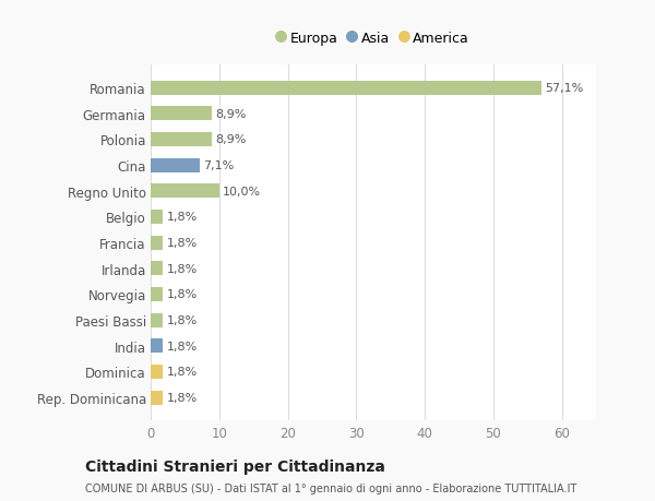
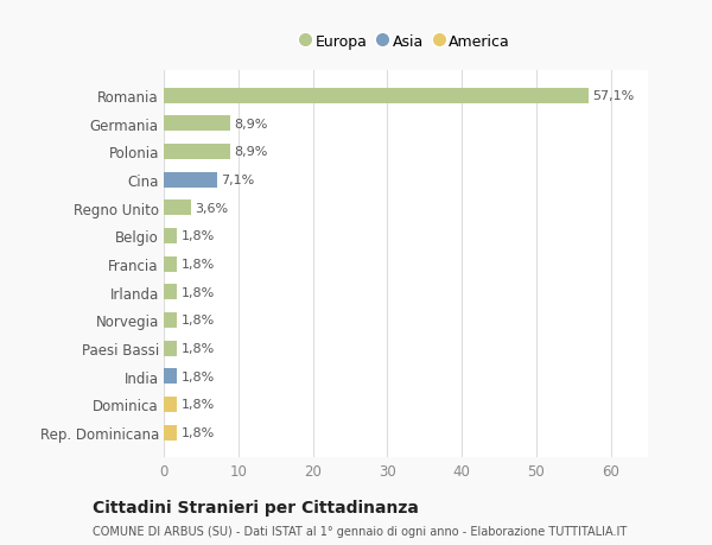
Regno Unito: 10,0% -> 3,6%
